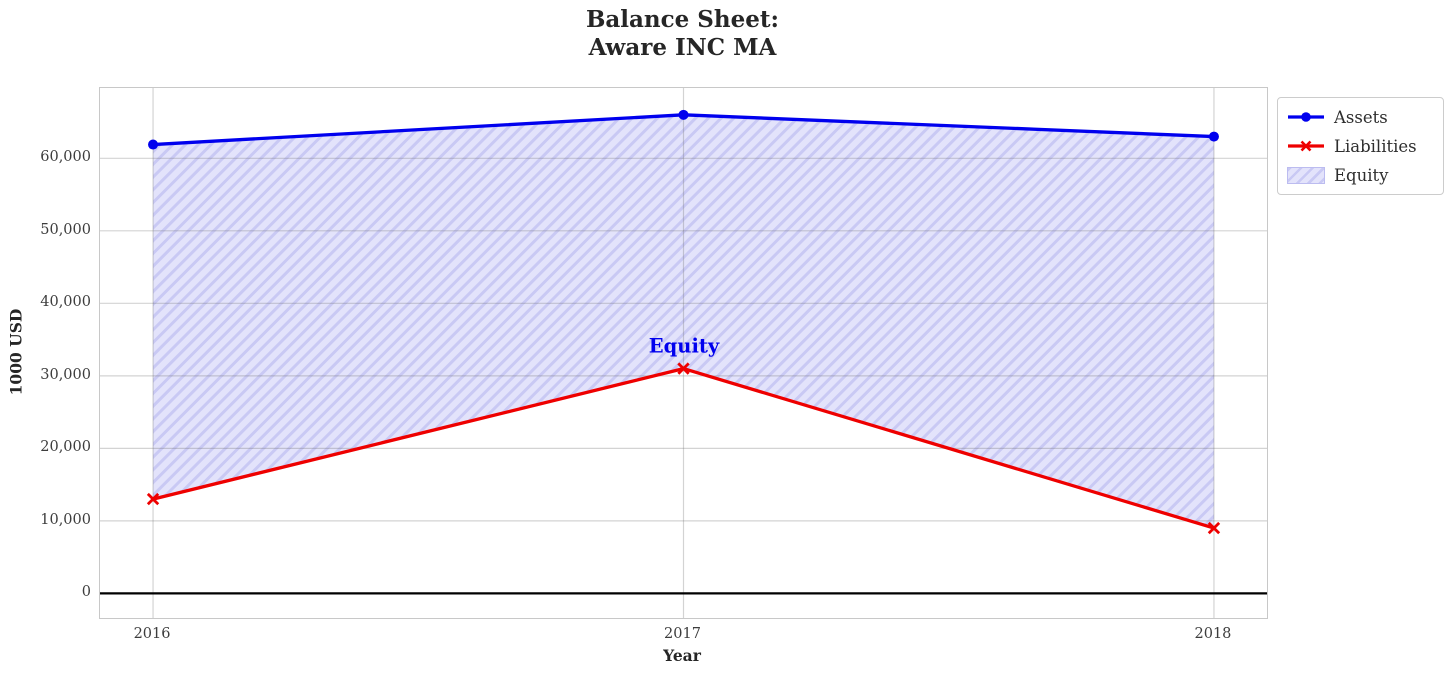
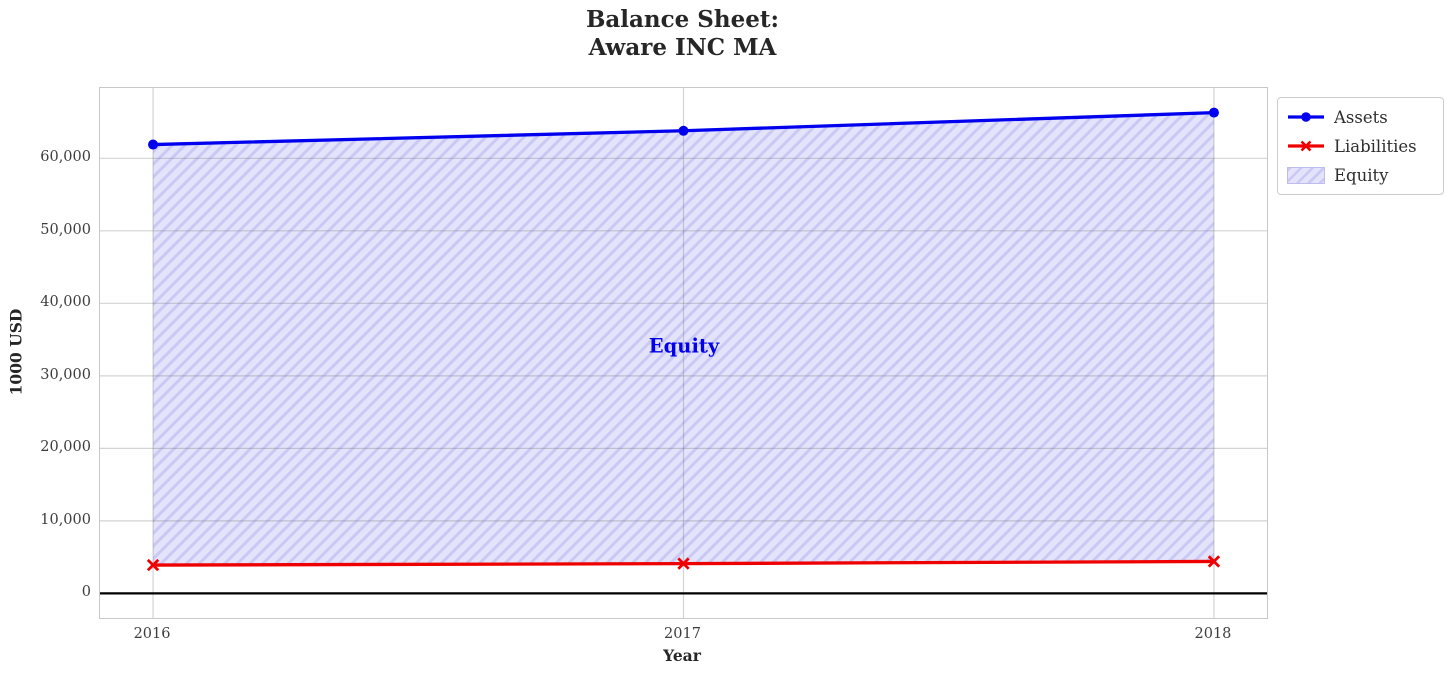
Liabilities/2016: 13000 -> 4000
Assets/2017: 66000 -> 64000
Liabilities/2017: 31000 -> 4000
Assets/2018: 63000 -> 66000
Liabilities/2018: 9000 -> 4000
